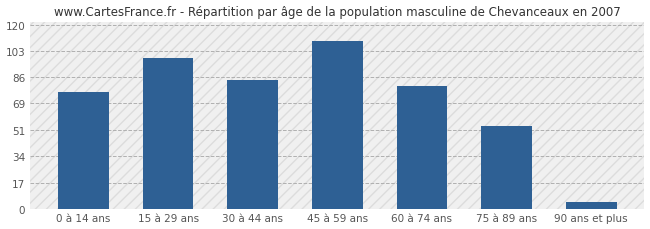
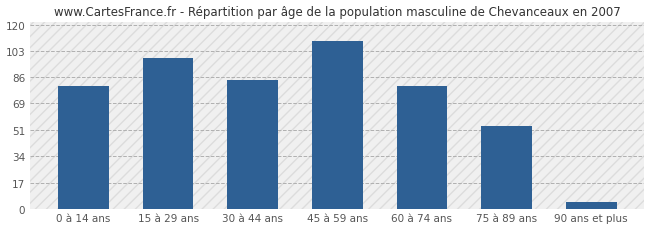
0 à 14 ans: 76 -> 80
